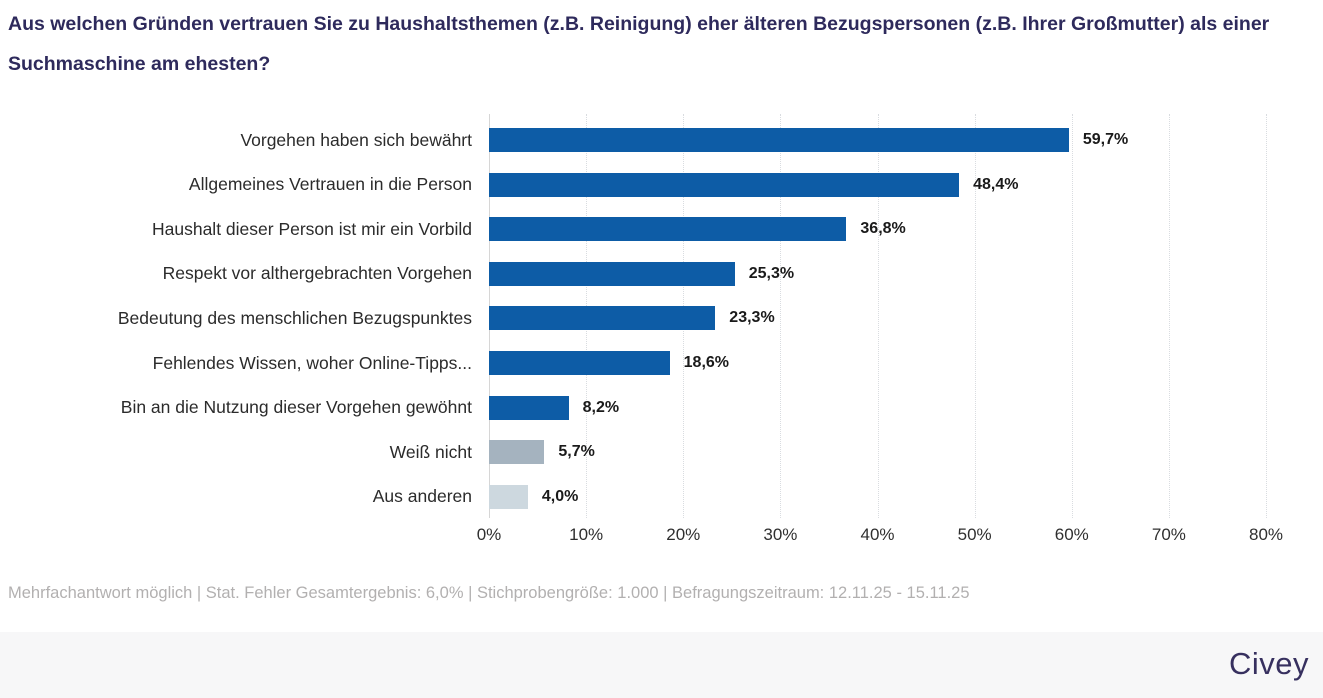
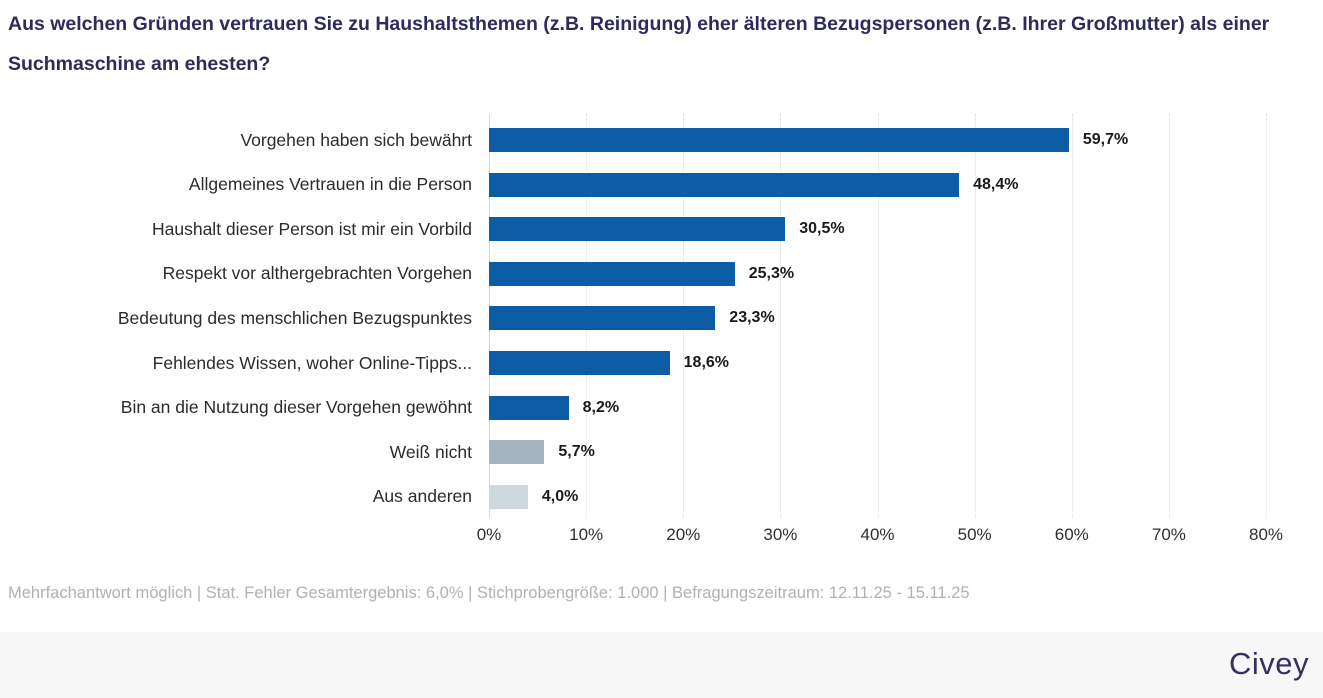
Haushalt dieser Person ist mir ein Vorbild: 36,8% -> 30,5%
